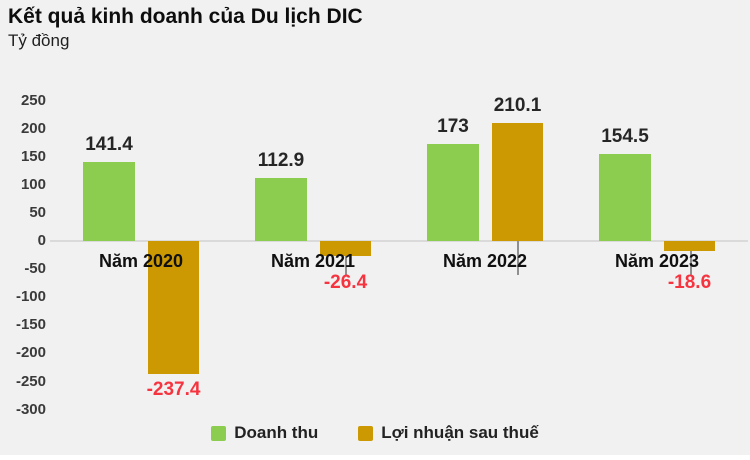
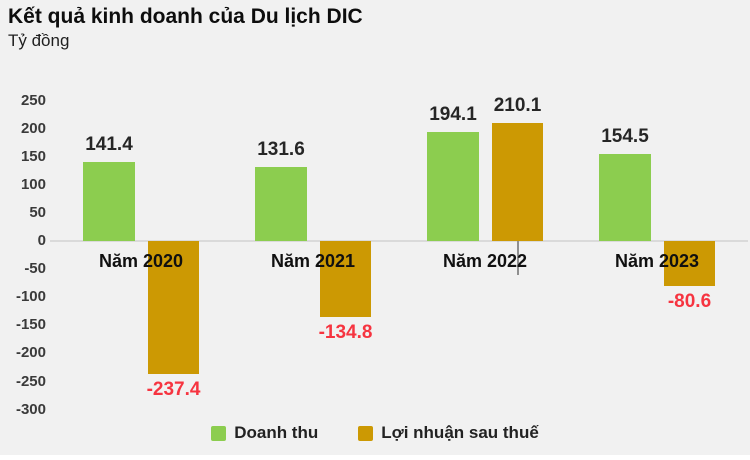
Doanh thu/Năm 2021: 112.9 -> 131.6
Lợi nhuận sau thuế/Năm 2021: -26.4 -> -134.8
Doanh thu/Năm 2022: 173 -> 194.1
Lợi nhuận sau thuế/Năm 2023: -18.6 -> -80.6
